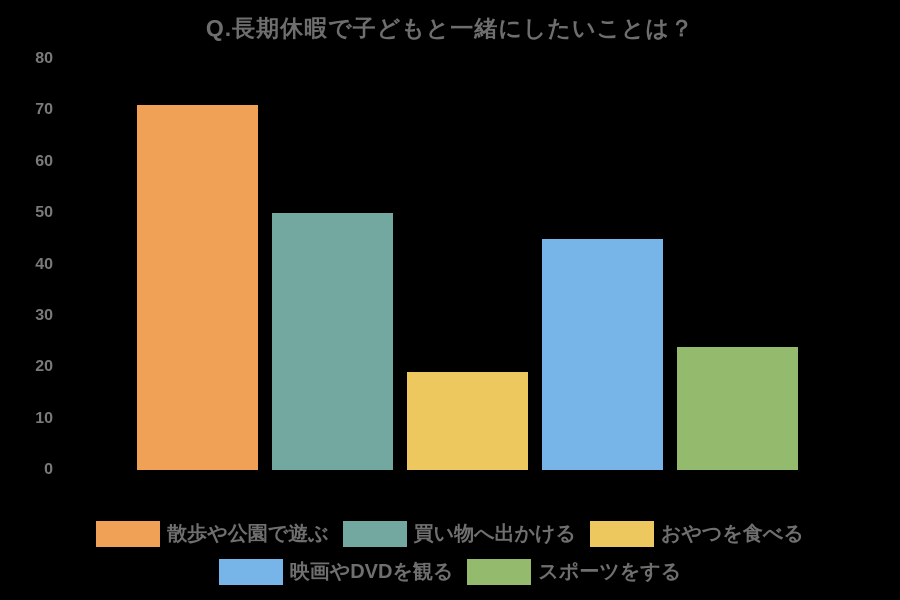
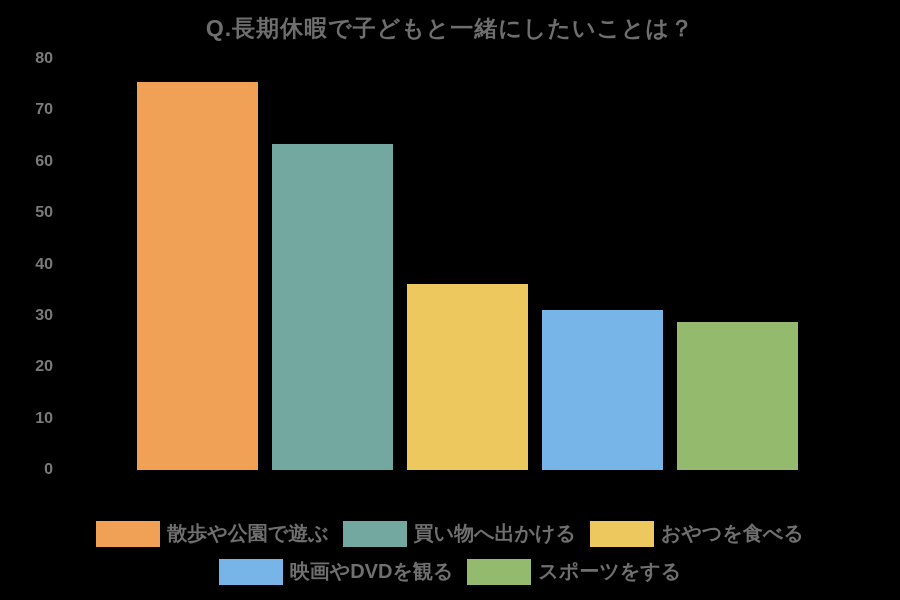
散歩や公園で遊ぶ: 71 -> 76
買い物へ出かける: 50 -> 64
おやつを食べる: 19 -> 36
映画やDVDを観る: 45 -> 31
スポーツをする: 24 -> 29
